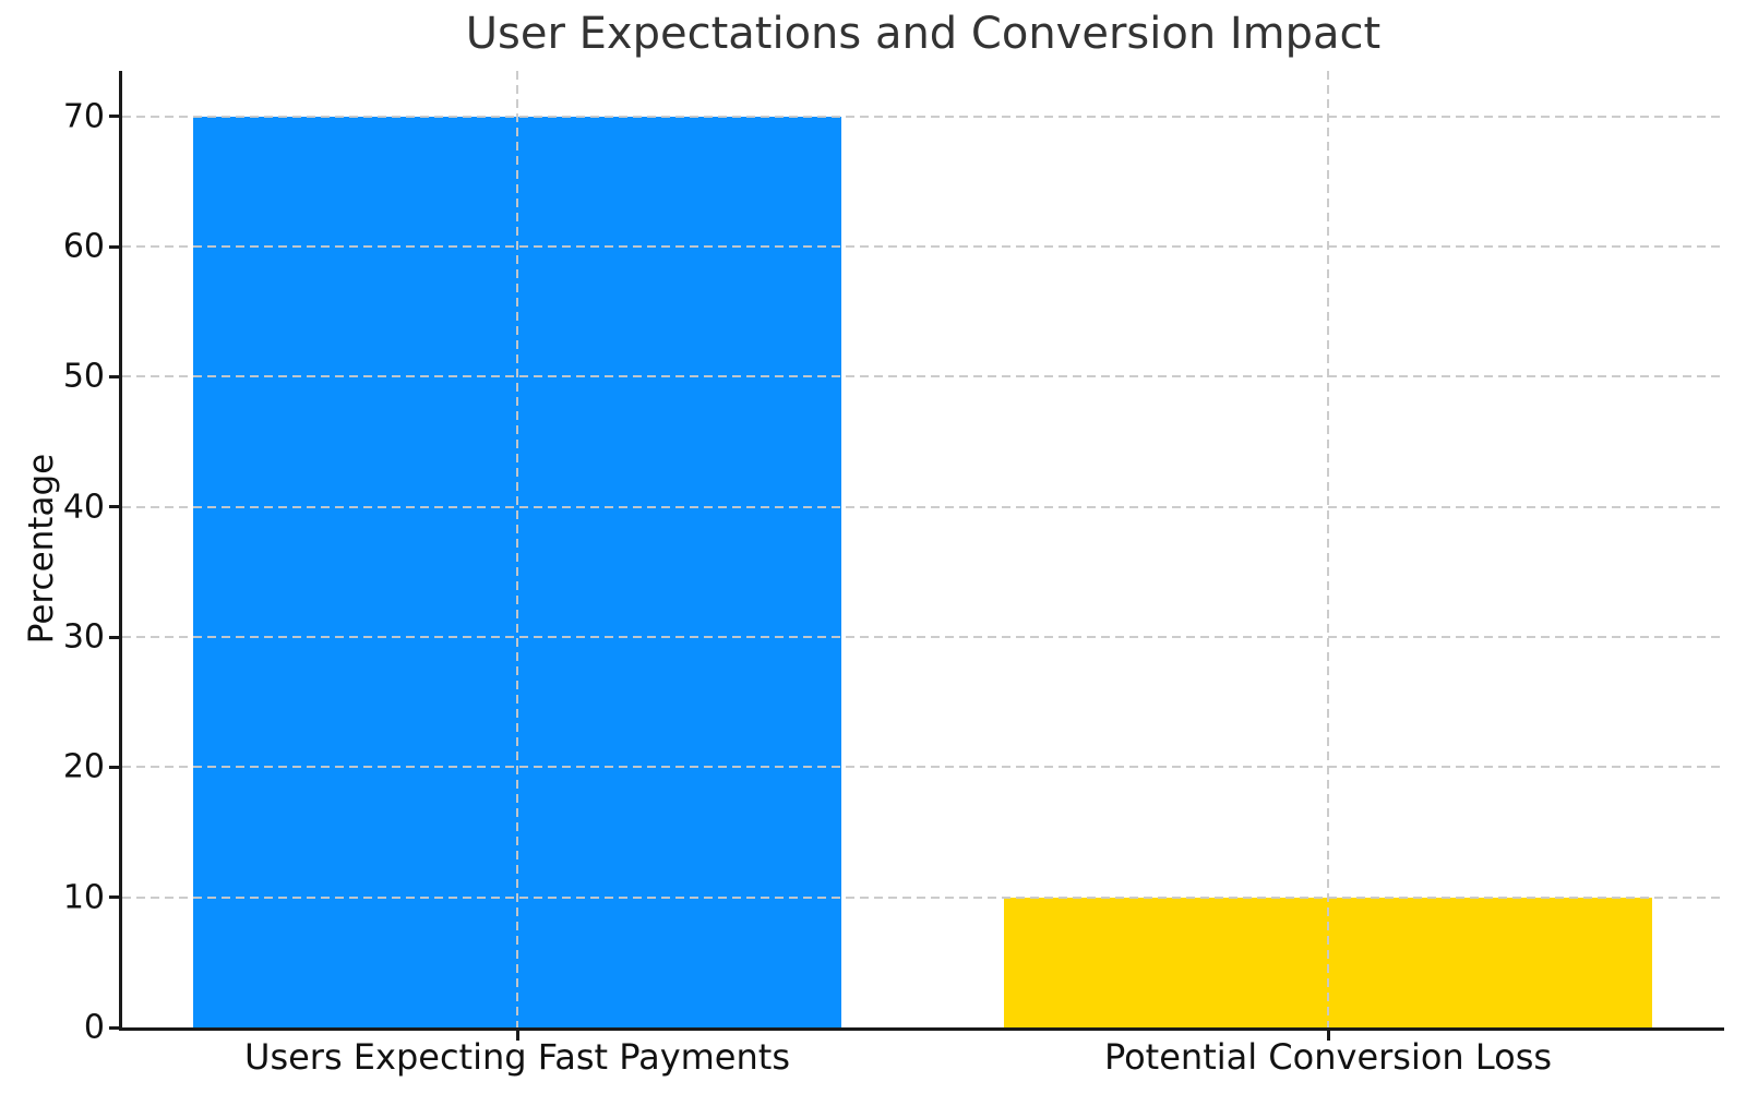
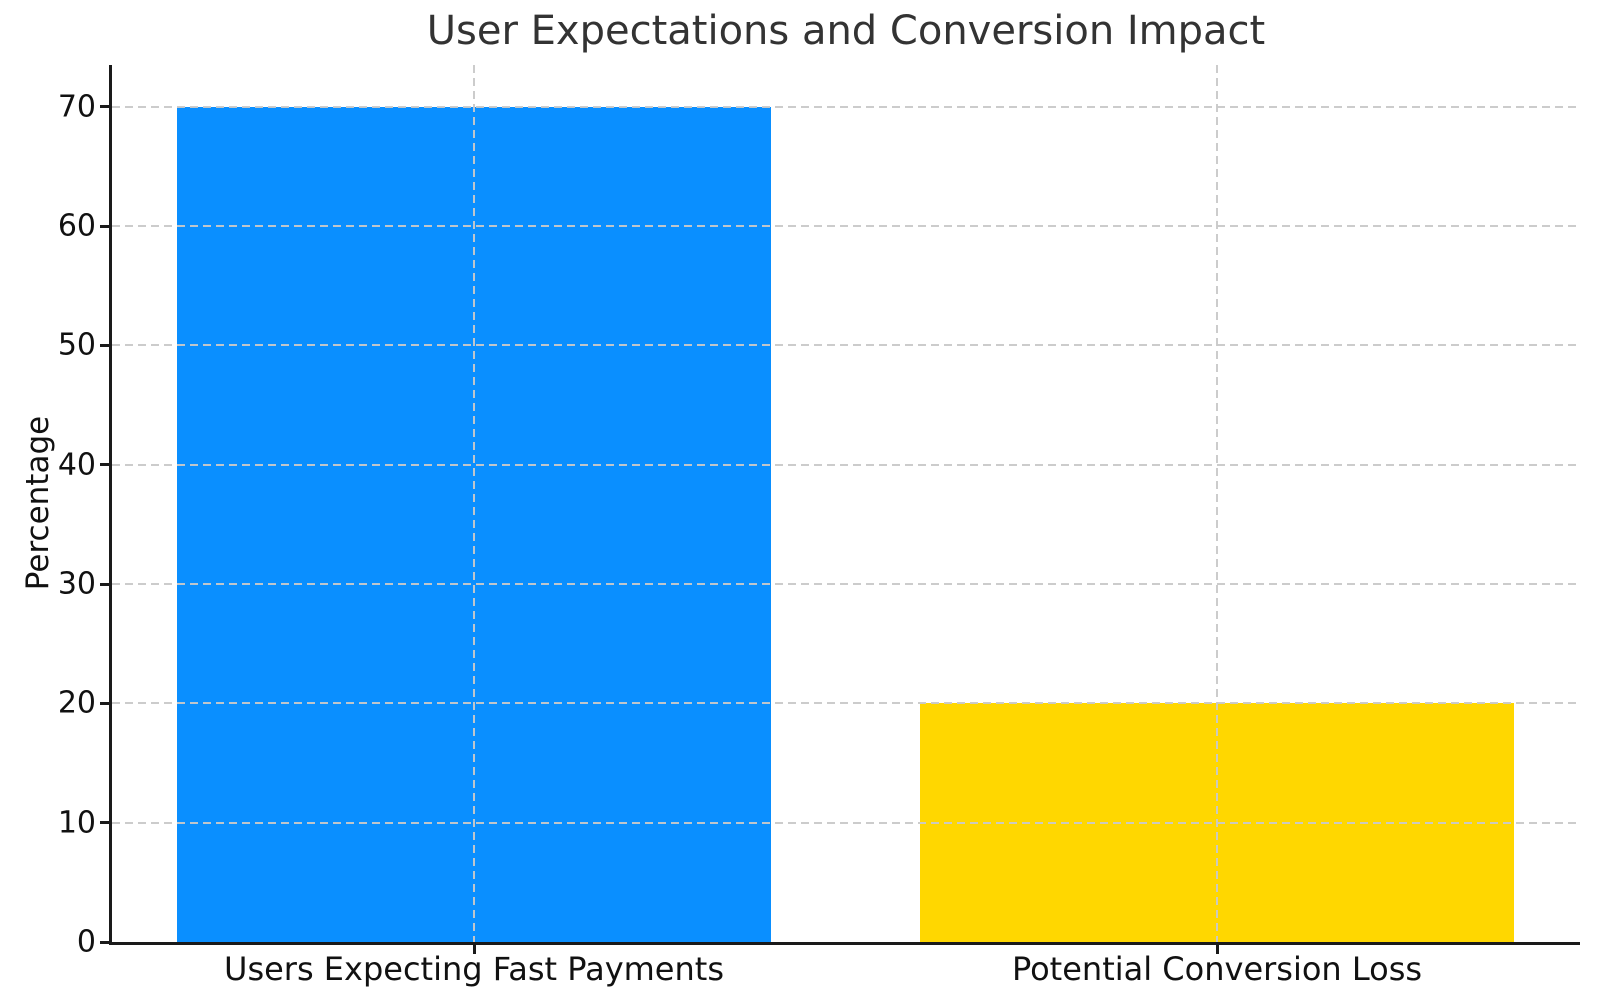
Potential Conversion Loss: 10 -> 20
